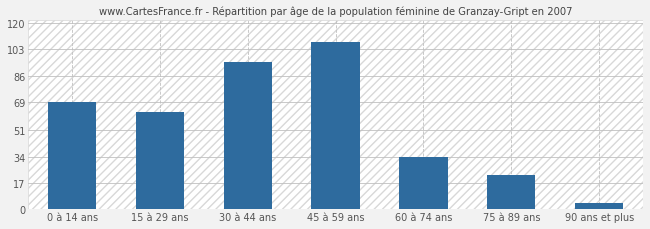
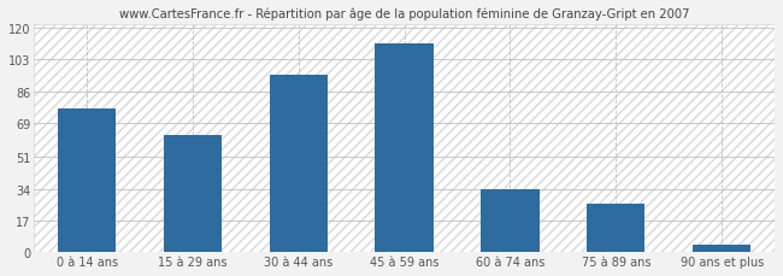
0 à 14 ans: 69 -> 77
45 à 59 ans: 108 -> 112
75 à 89 ans: 22 -> 26
